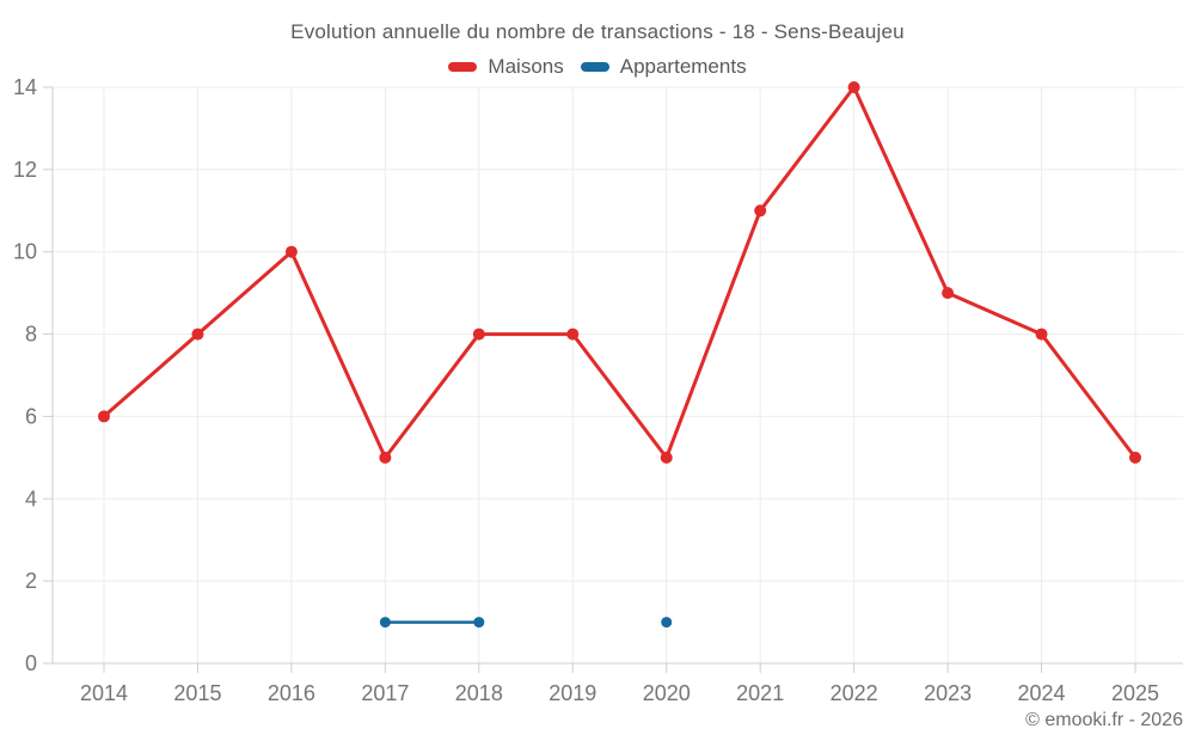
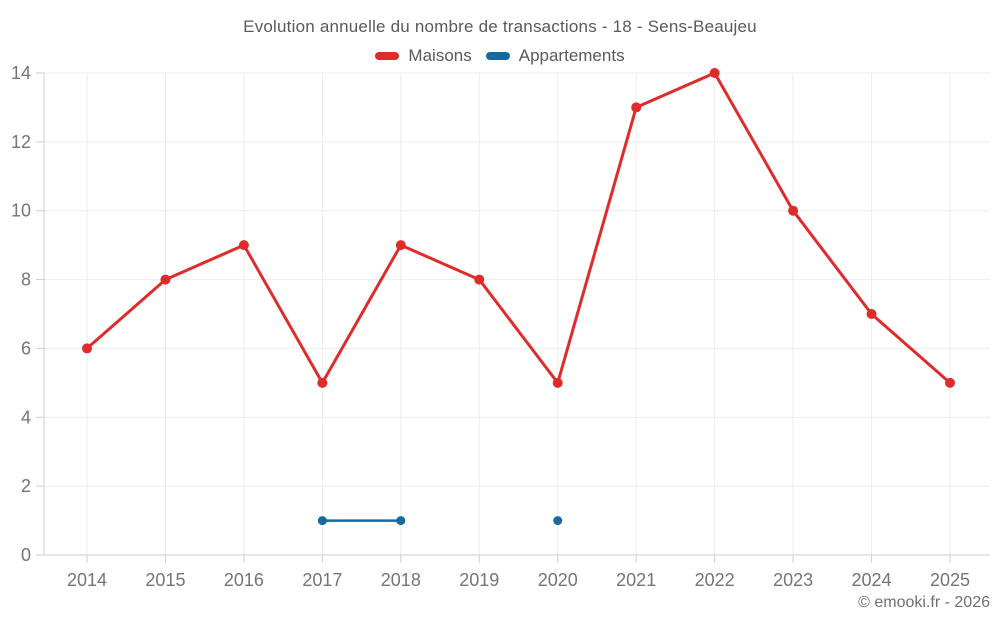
Maisons/2016: 10 -> 9
Maisons/2018: 8 -> 9
Maisons/2021: 11 -> 13
Maisons/2023: 9 -> 10
Maisons/2024: 8 -> 7
